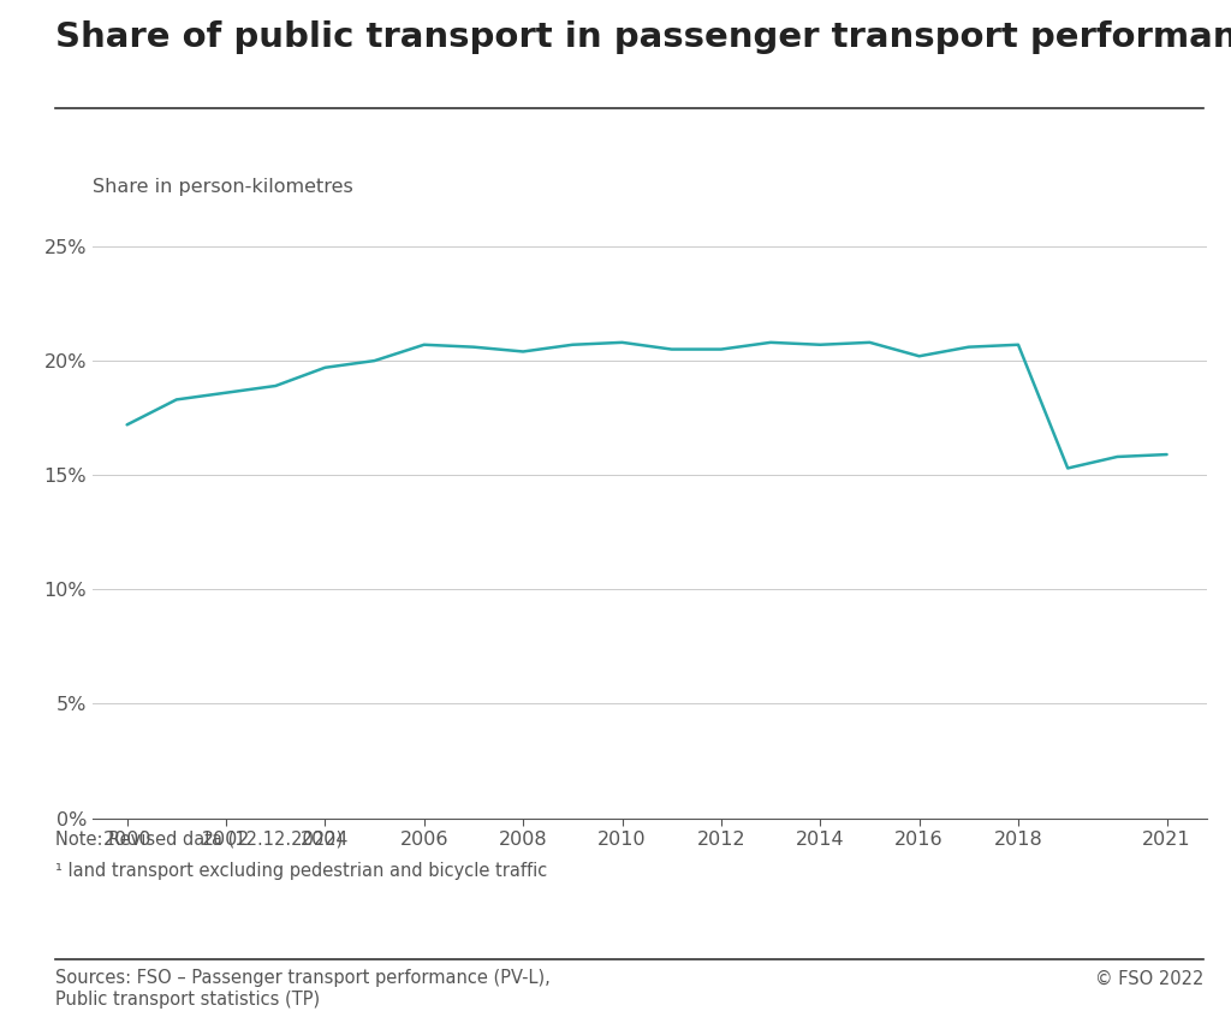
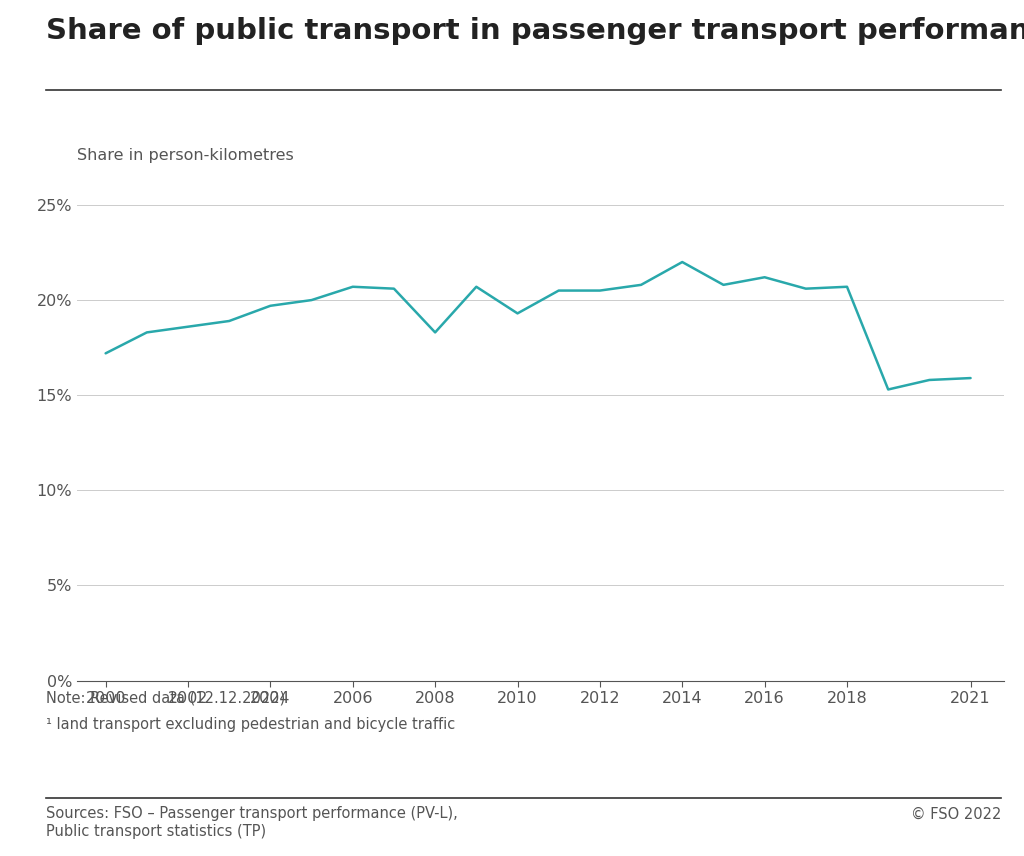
2008: 20.4% -> 18.3%
2010: 20.8% -> 19.3%
2014: 20.7% -> 22.0%
2016: 20.2% -> 21.2%
